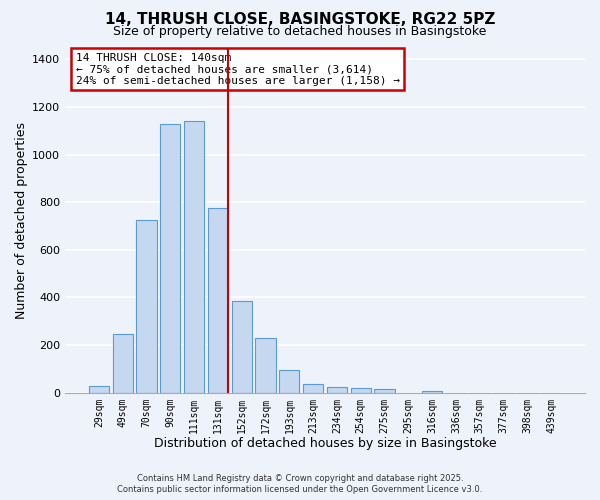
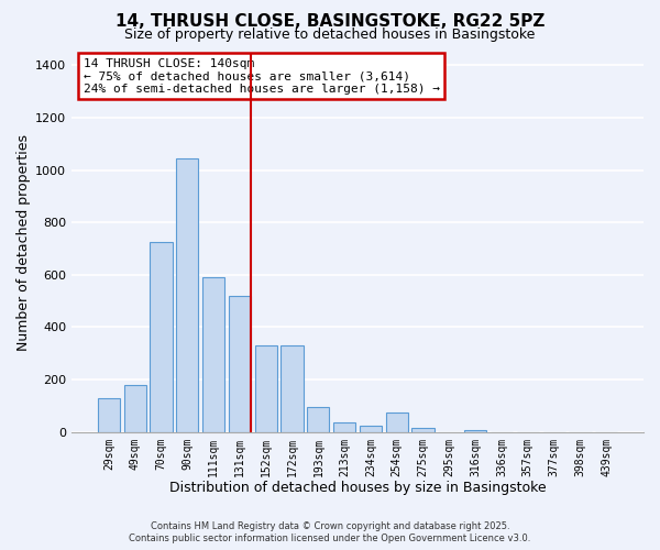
29sqm: 30 -> 130
49sqm: 245 -> 180
90sqm: 1130 -> 1045
111sqm: 1140 -> 590
131sqm: 775 -> 520
152sqm: 385 -> 330
172sqm: 230 -> 330
254sqm: 20 -> 75
